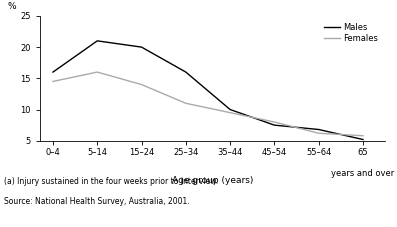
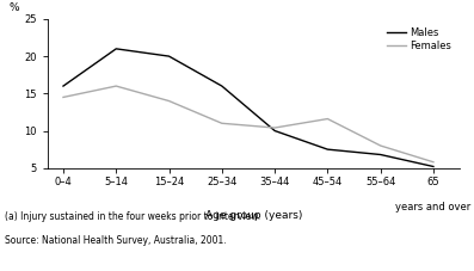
Females/35–44: 9.5 -> 10.4
Females/45–54: 8.0 -> 11.6
Females/55–64: 6.2 -> 8.0
